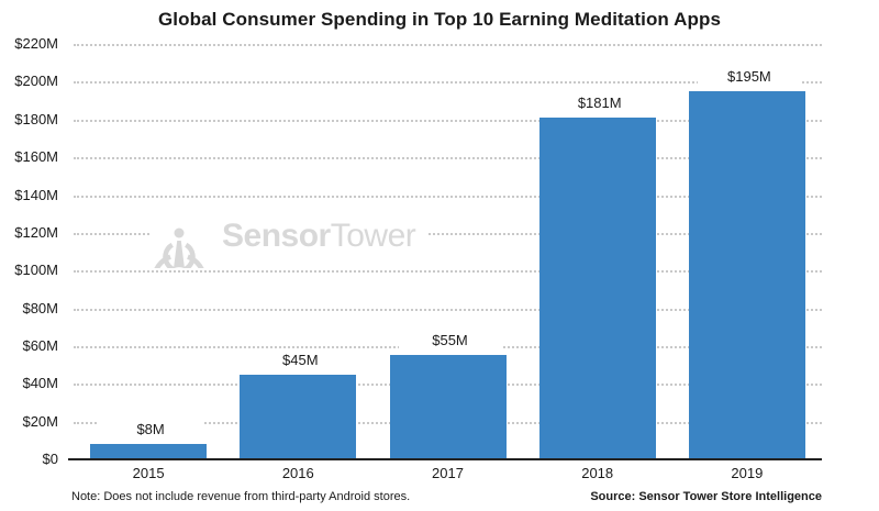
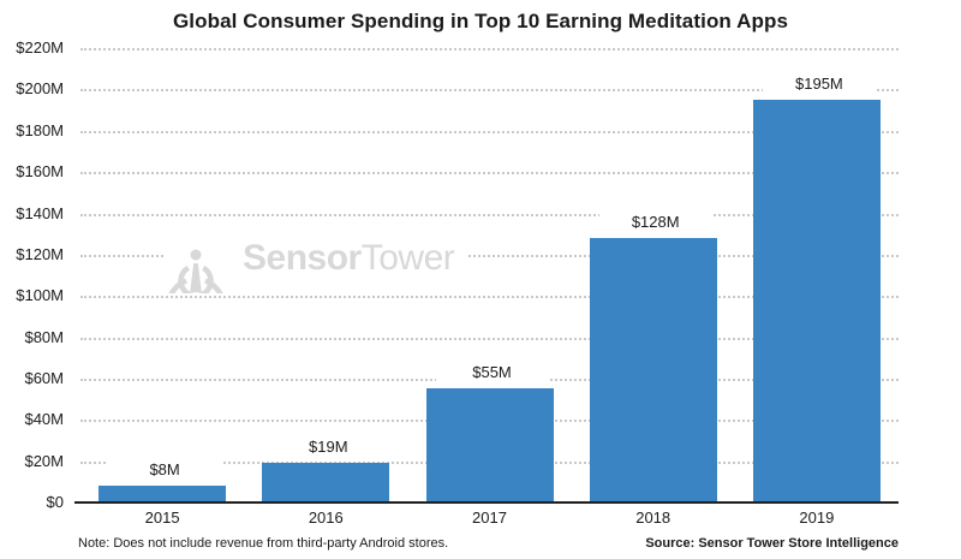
2016: $45M -> $19M
2018: $181M -> $128M
